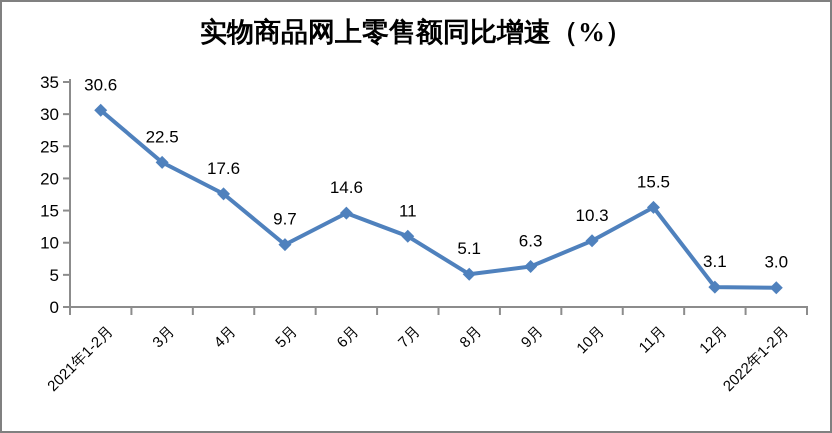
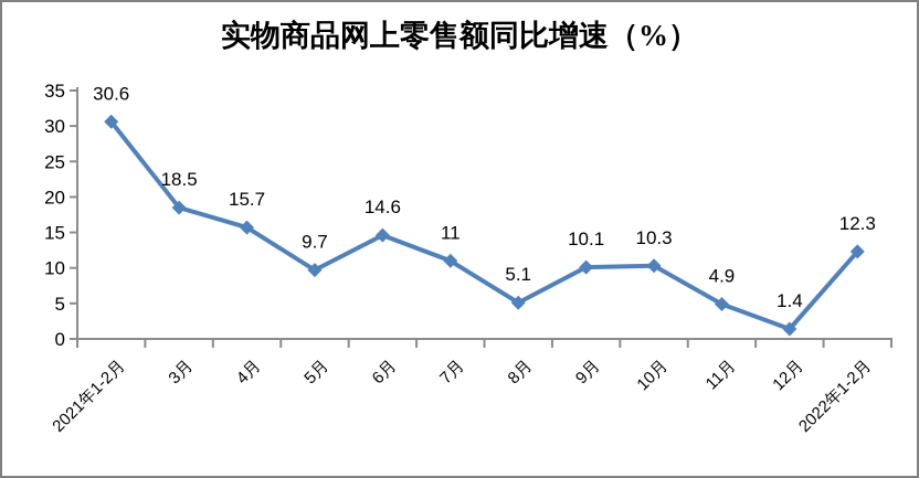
3月: 22.5 -> 18.5
4月: 17.6 -> 15.7
9月: 6.3 -> 10.1
11月: 15.5 -> 4.9
12月: 3.1 -> 1.4
2022年1-2月: 3.0 -> 12.3
